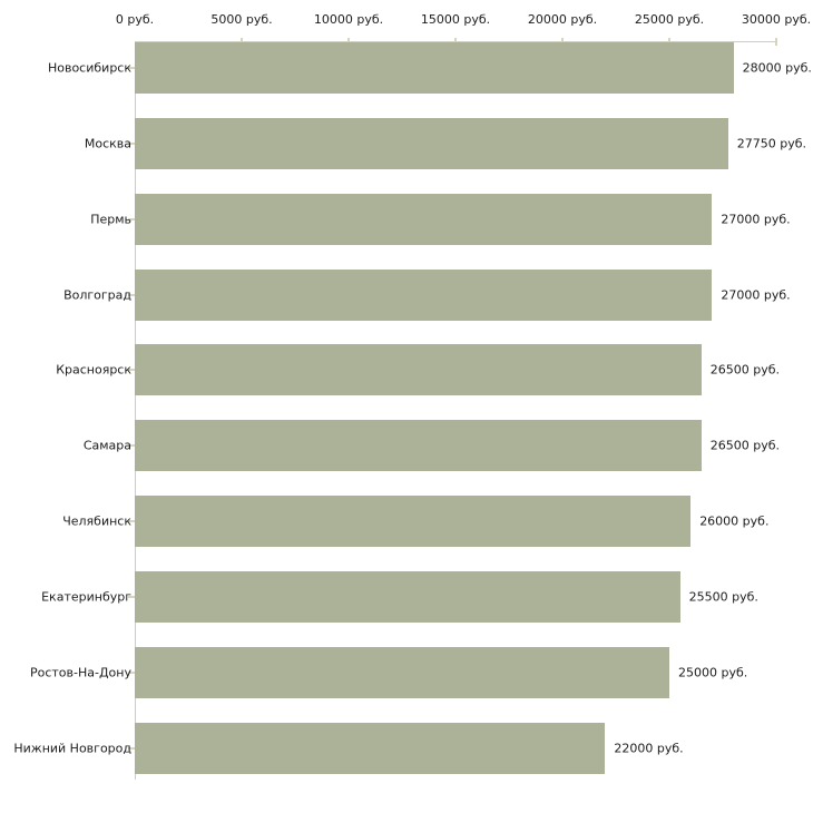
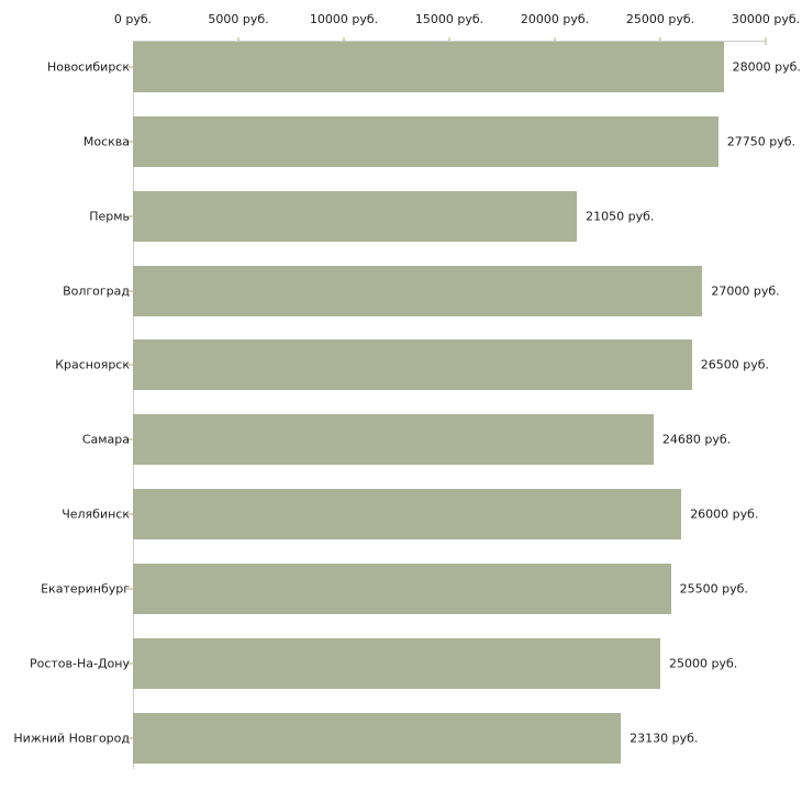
Пермь: 27000 -> 21050
Самара: 26500 -> 24680
Нижний Новгород: 22000 -> 23130
